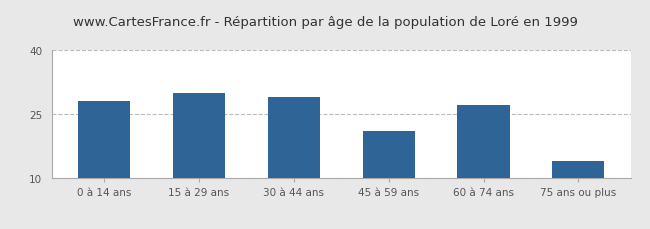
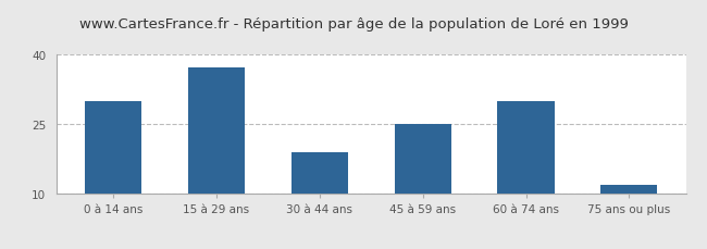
0 à 14 ans: 28 -> 30
15 à 29 ans: 30 -> 37
30 à 44 ans: 29 -> 19
45 à 59 ans: 21 -> 25
60 à 74 ans: 27 -> 30
75 ans ou plus: 14 -> 12
